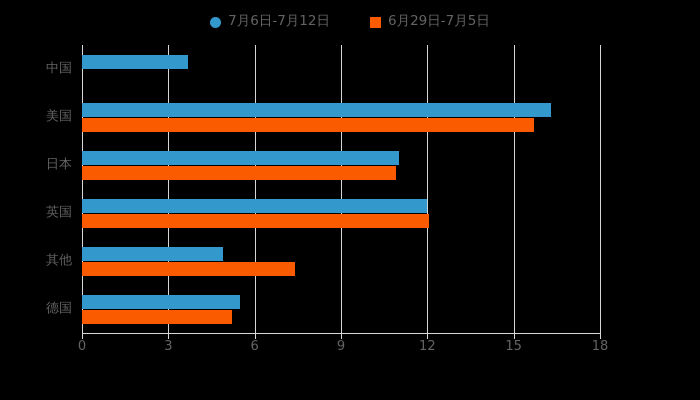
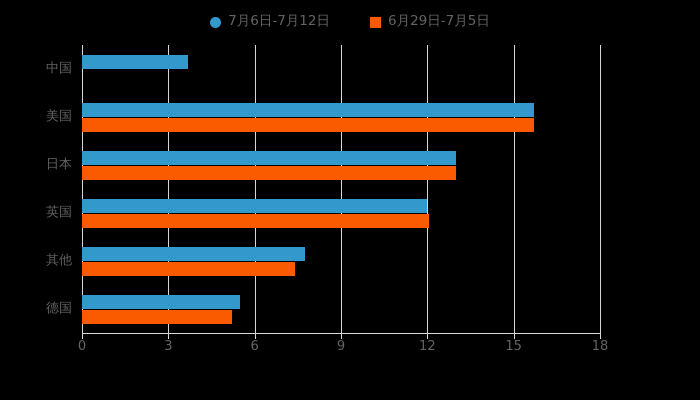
7月6日-7月12日/美国: 16.3 -> 15.7
7月6日-7月12日/日本: 11.0 -> 13.0
6月29日-7月5日/日本: 10.9 -> 13.0
7月6日-7月12日/其他: 4.9 -> 7.8
